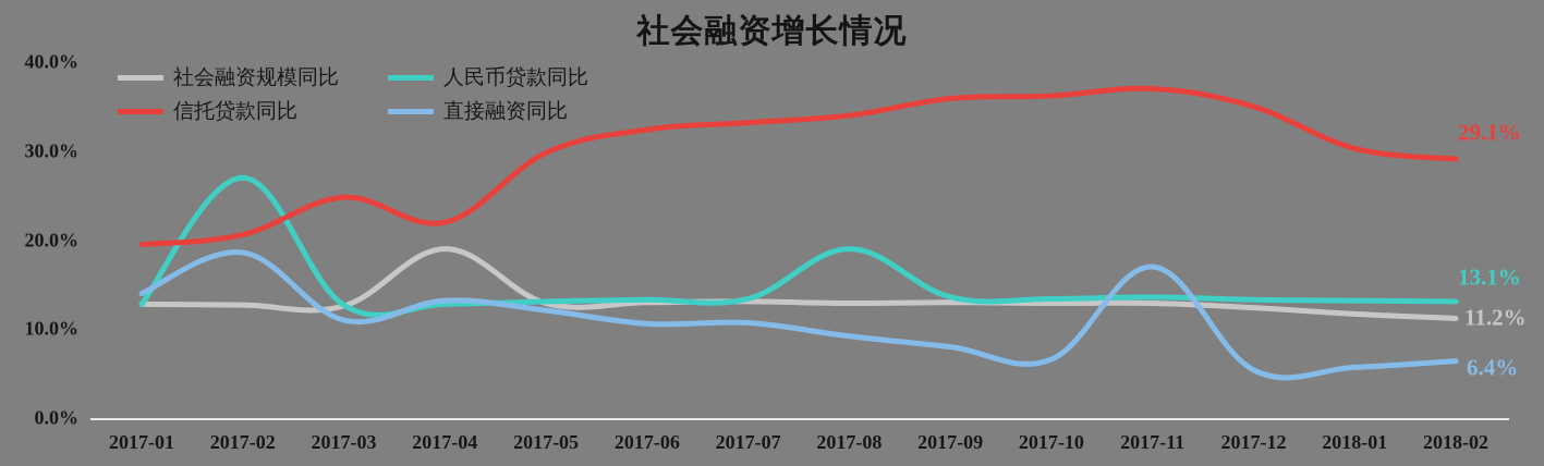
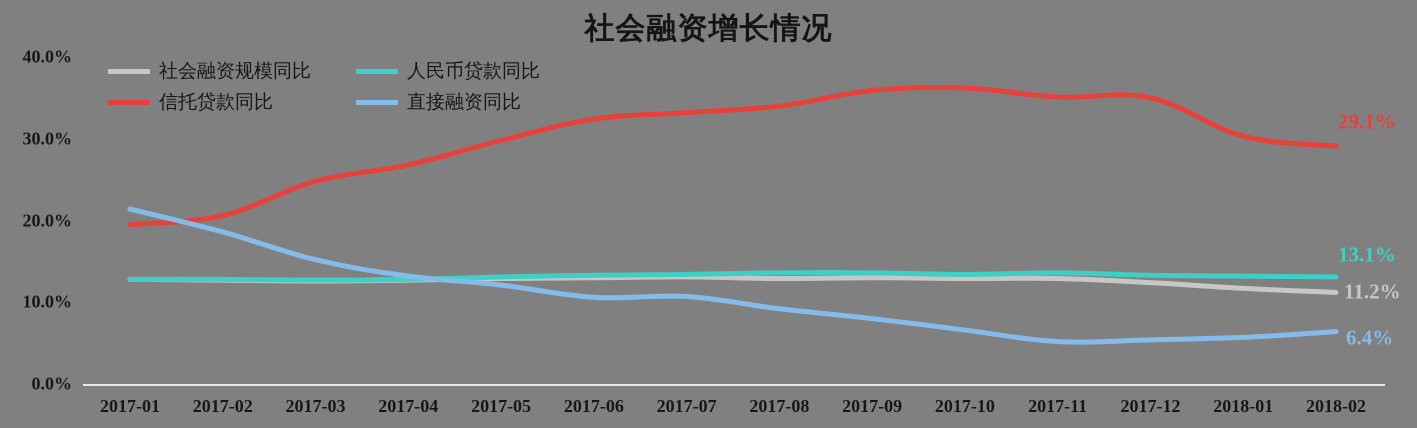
直接融资同比/2017-01: 14% -> 21%
人民币贷款同比/2017-02: 27% -> 13%
直接融资同比/2017-03: 11% -> 15%
社会融资规模同比/2017-04: 19% -> 13%
信托贷款同比/2017-04: 22% -> 27%
人民币贷款同比/2017-08: 19% -> 14%
信托贷款同比/2017-11: 37% -> 35%
直接融资同比/2017-11: 17% -> 5%
